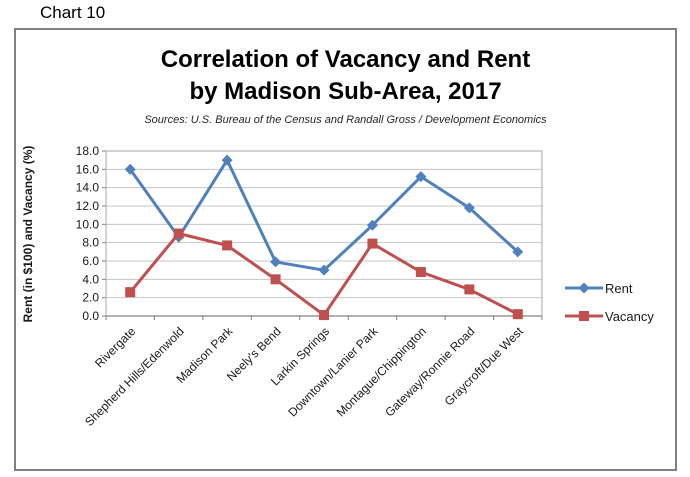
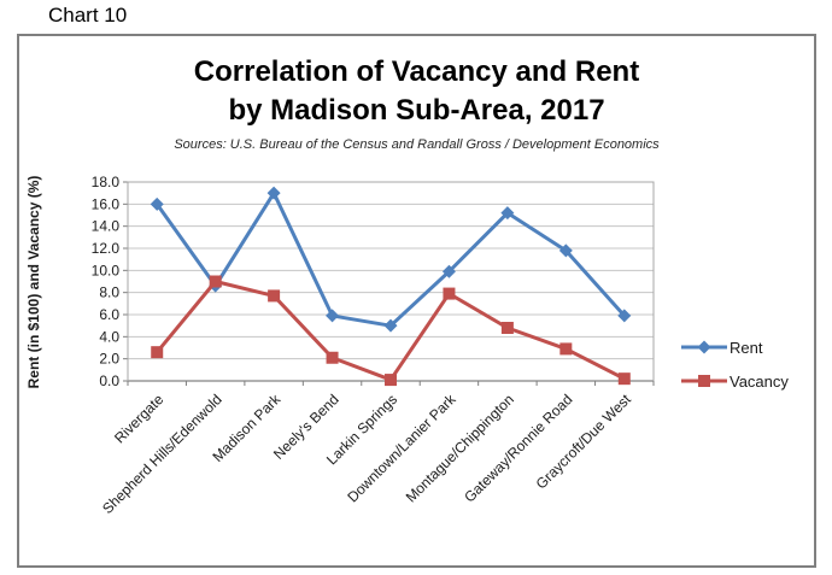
Vacancy/Neely's Bend: 4 -> 2
Rent/Graycroft/Due West: 7 -> 6
